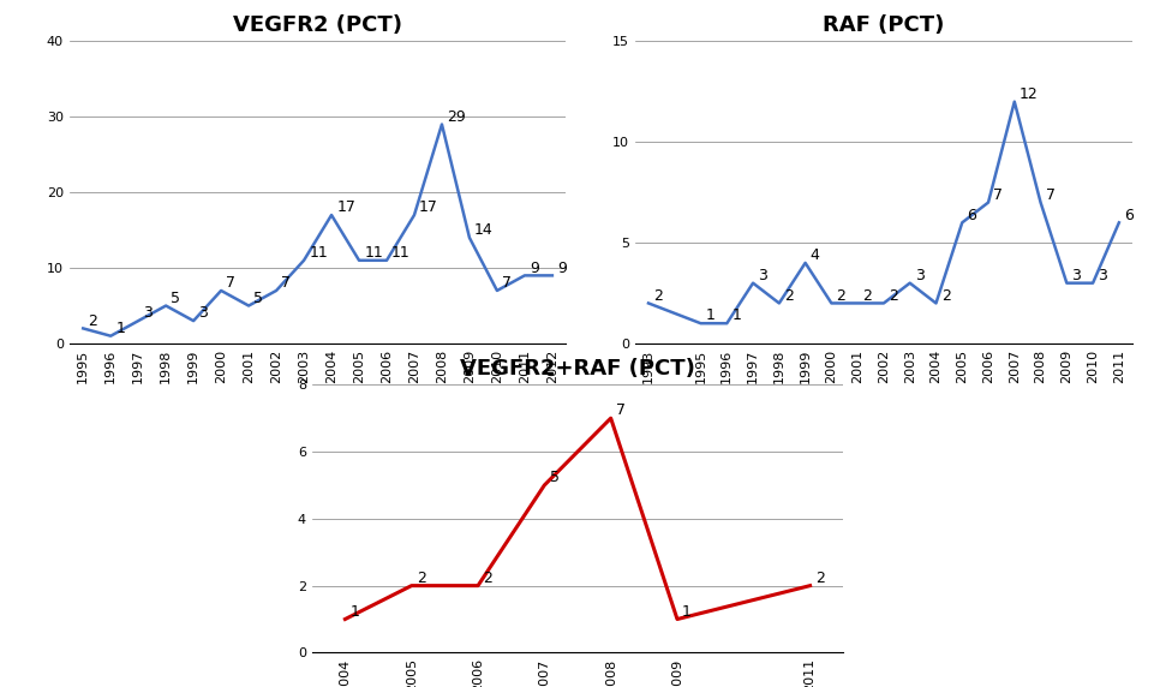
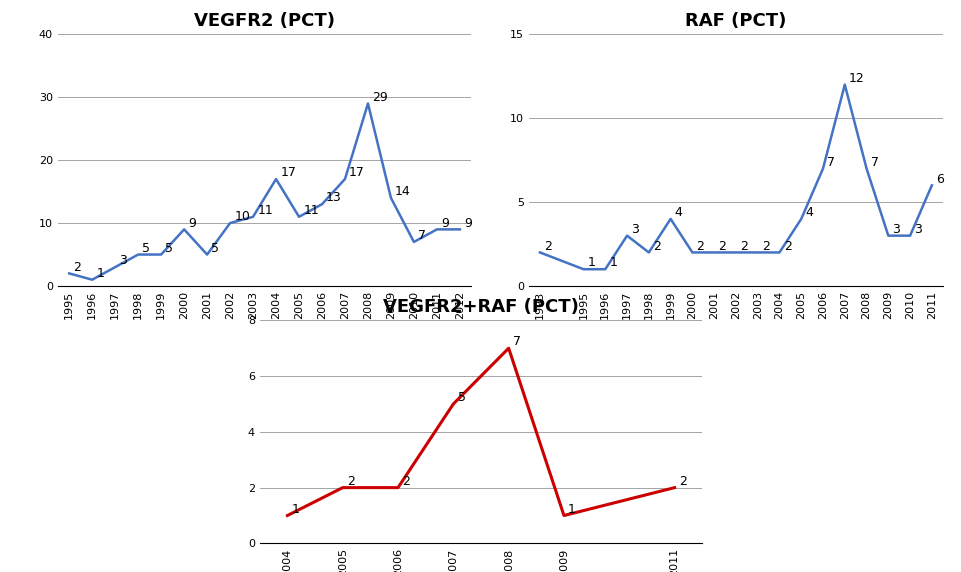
VEGFR2 (PCT)/1999: 3 -> 5
VEGFR2 (PCT)/2000: 7 -> 9
VEGFR2 (PCT)/2002: 7 -> 10
VEGFR2 (PCT)/2006: 11 -> 13
RAF (PCT)/2003: 3 -> 2
RAF (PCT)/2005: 6 -> 4
